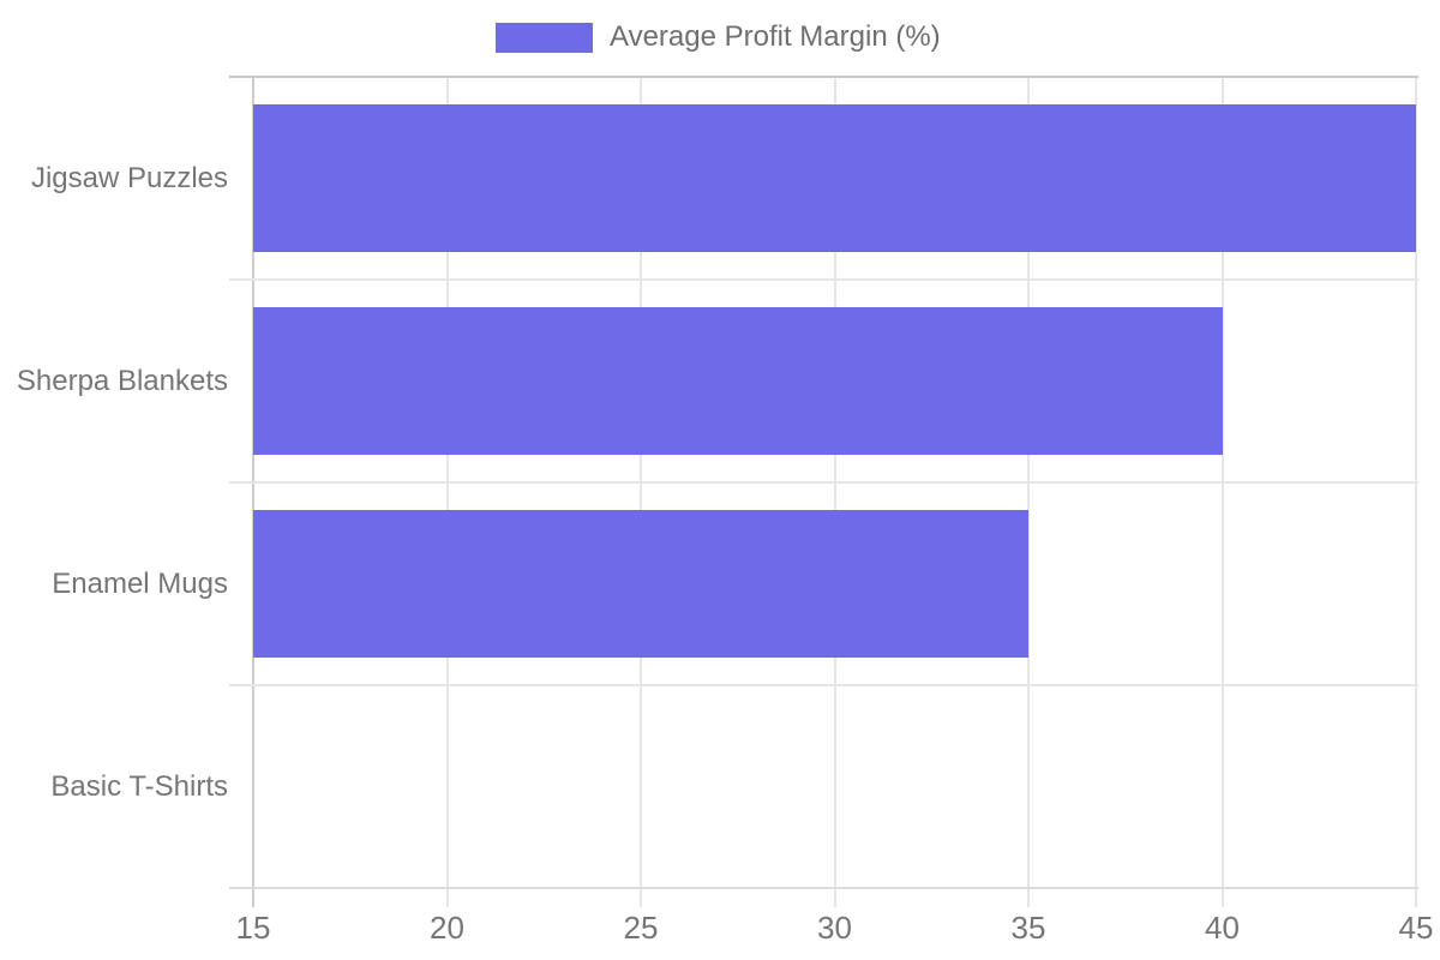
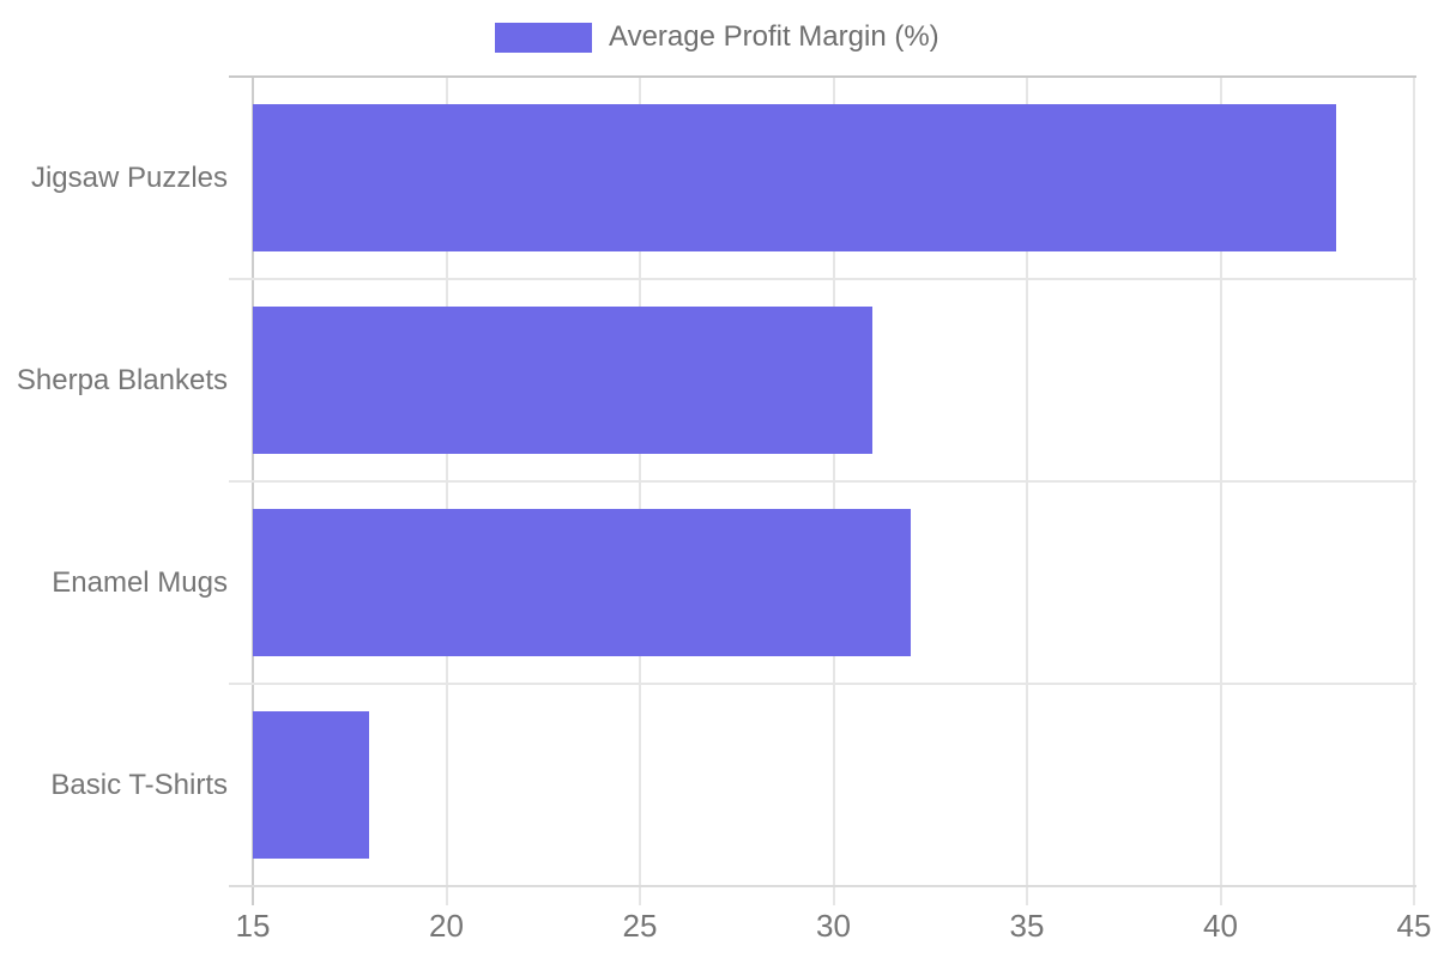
Jigsaw Puzzles: 45 -> 43
Sherpa Blankets: 40 -> 31
Enamel Mugs: 35 -> 32
Basic T-Shirts: 15 -> 18
